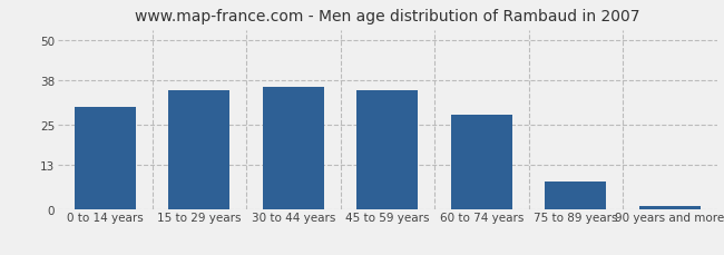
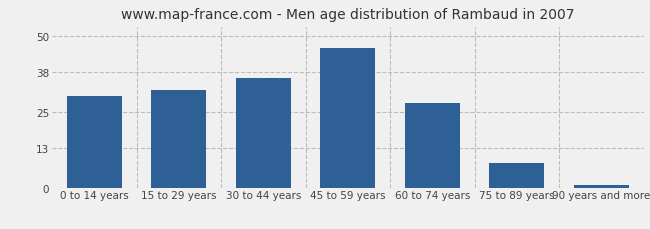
15 to 29 years: 35 -> 32
45 to 59 years: 35 -> 46
